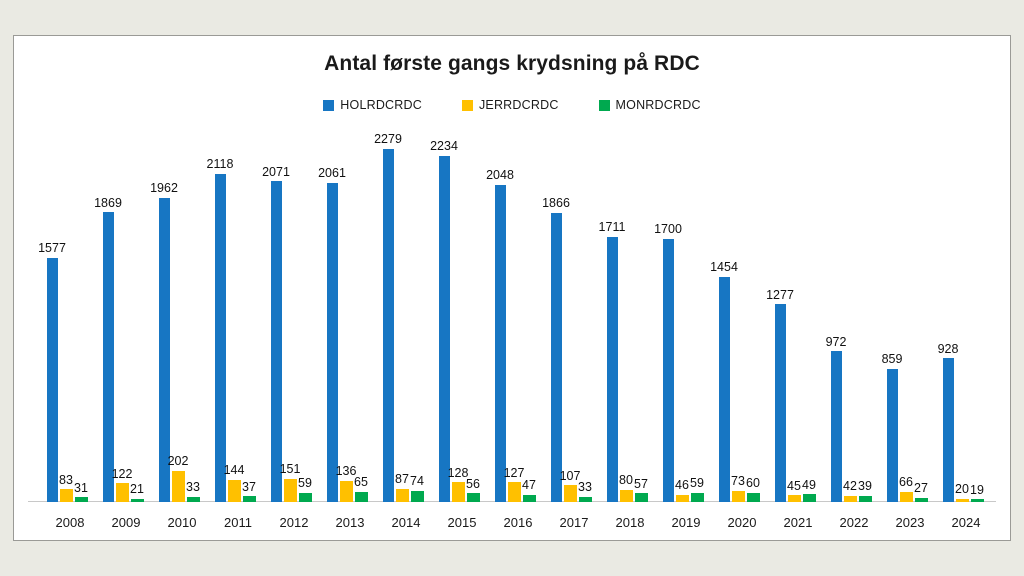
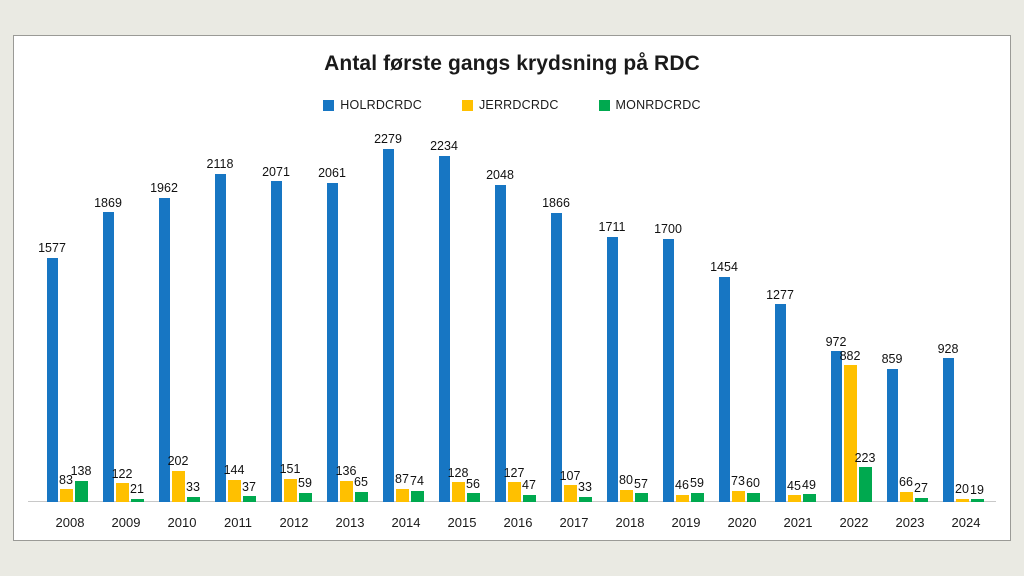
MONRDCRDC/2008: 31 -> 138
JERRDCRDC/2022: 42 -> 882
MONRDCRDC/2022: 39 -> 223
